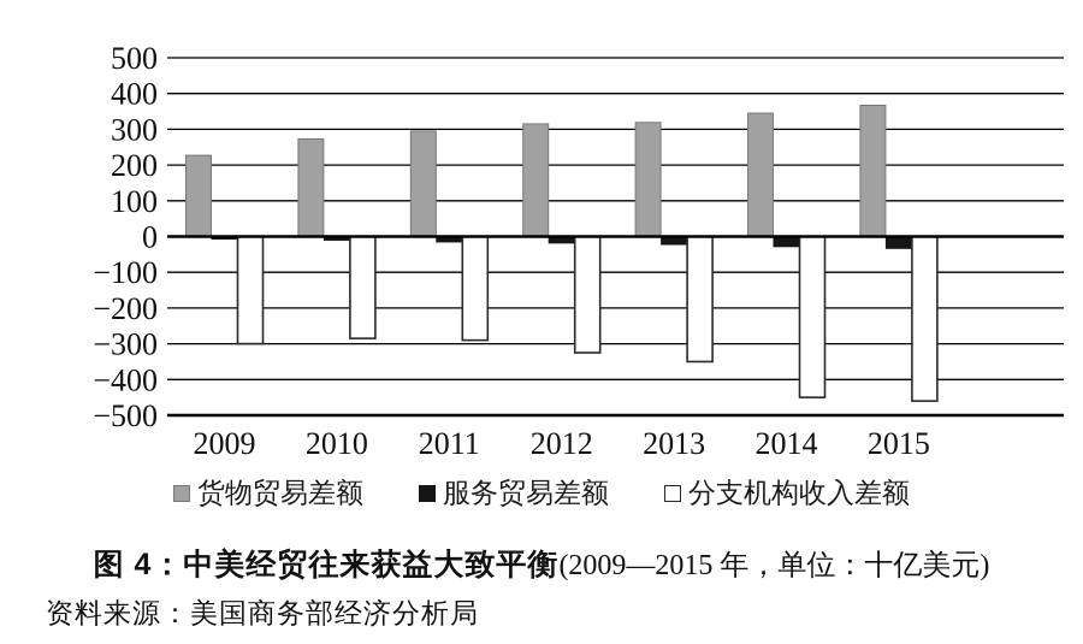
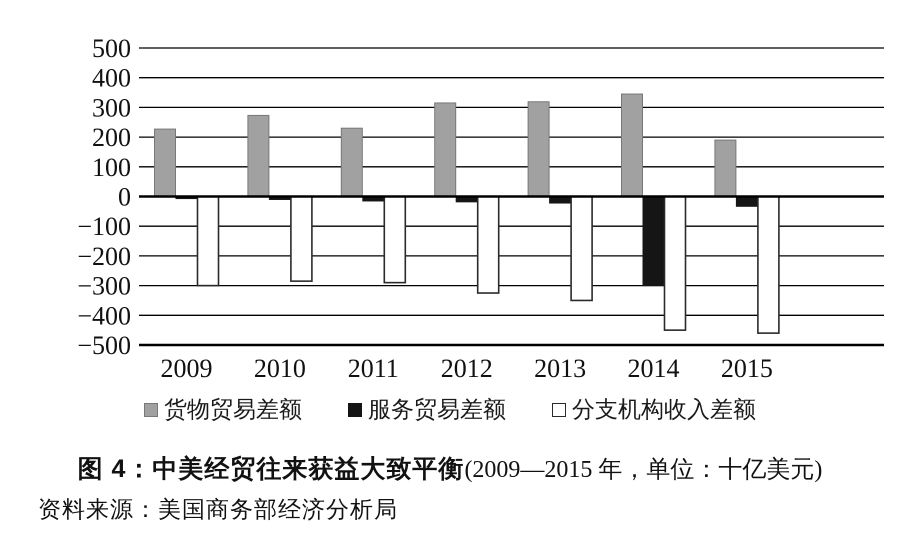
货物贸易差额/2011: 300 -> 230
服务贸易差额/2014: -30 -> -300
货物贸易差额/2015: 370 -> 190
